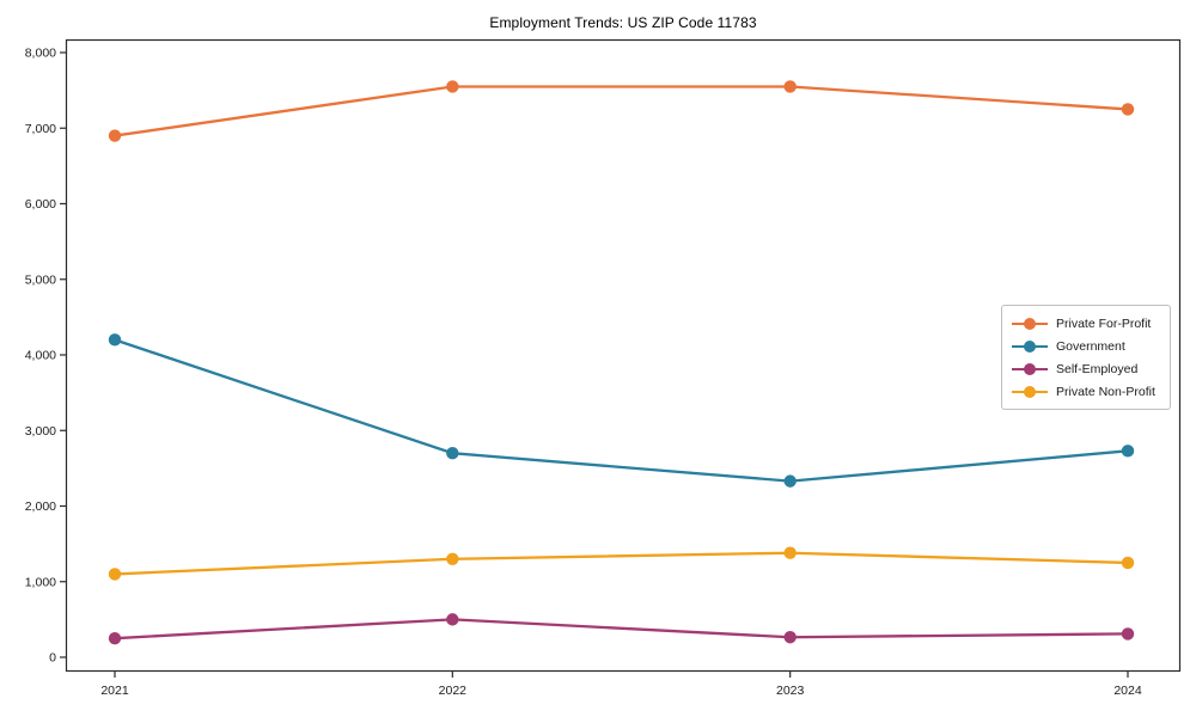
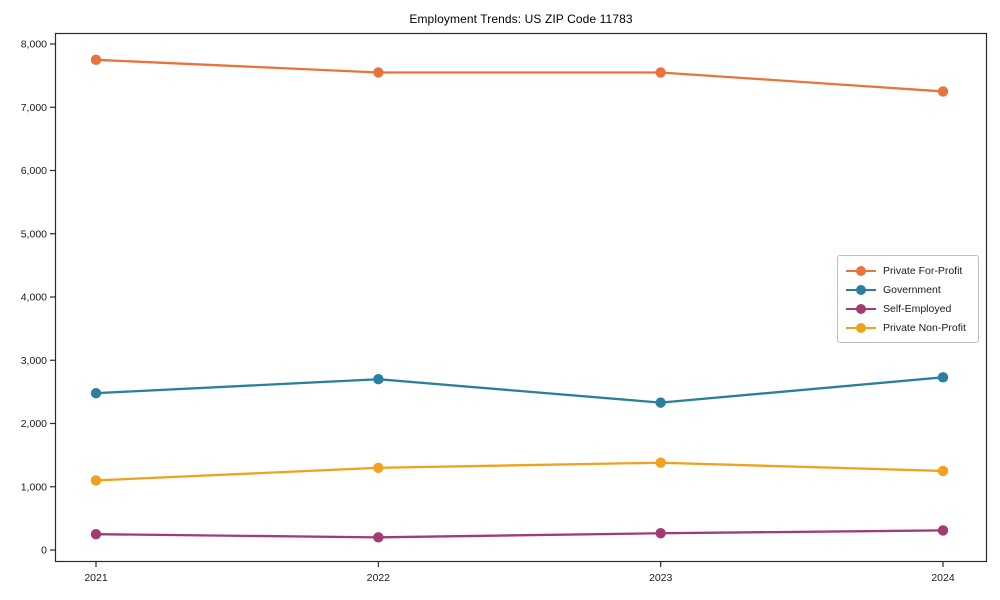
Private For-Profit/2021: 6900 -> 7800
Government/2021: 4200 -> 2500
Self-Employed/2022: 500 -> 200
